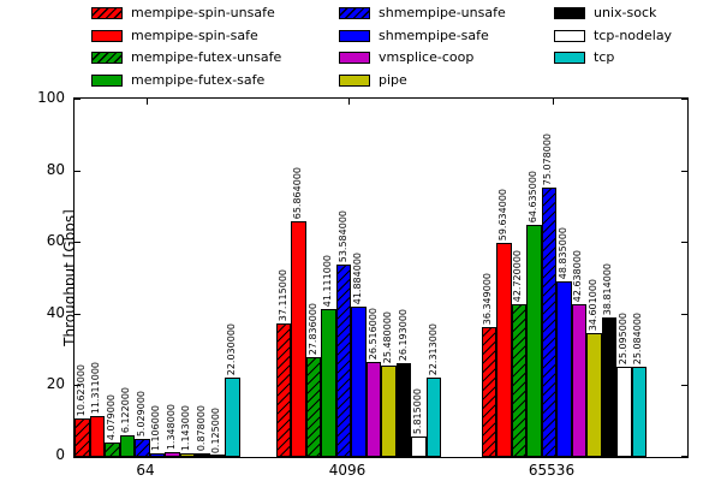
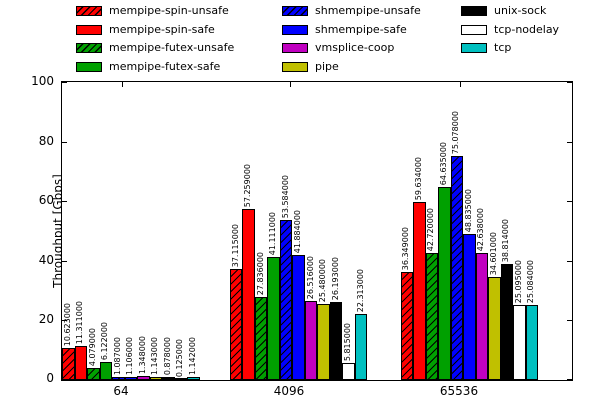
shmempipe-unsafe/64: 5.029000 -> 1.087000
tcp/64: 22.030000 -> 1.142000
mempipe-spin-safe/4096: 65.864000 -> 57.259000
